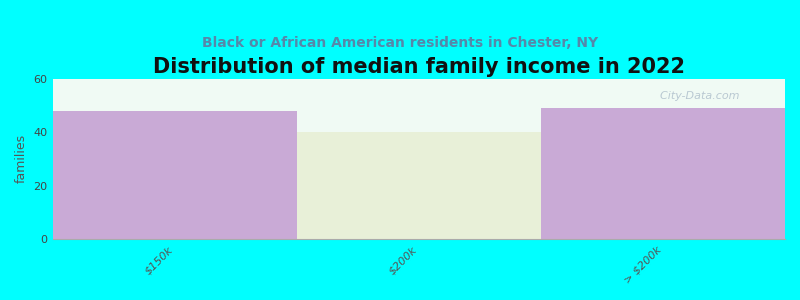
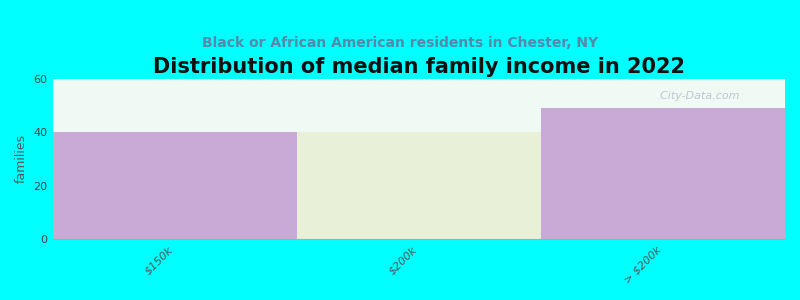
$150k: 48 -> 40
